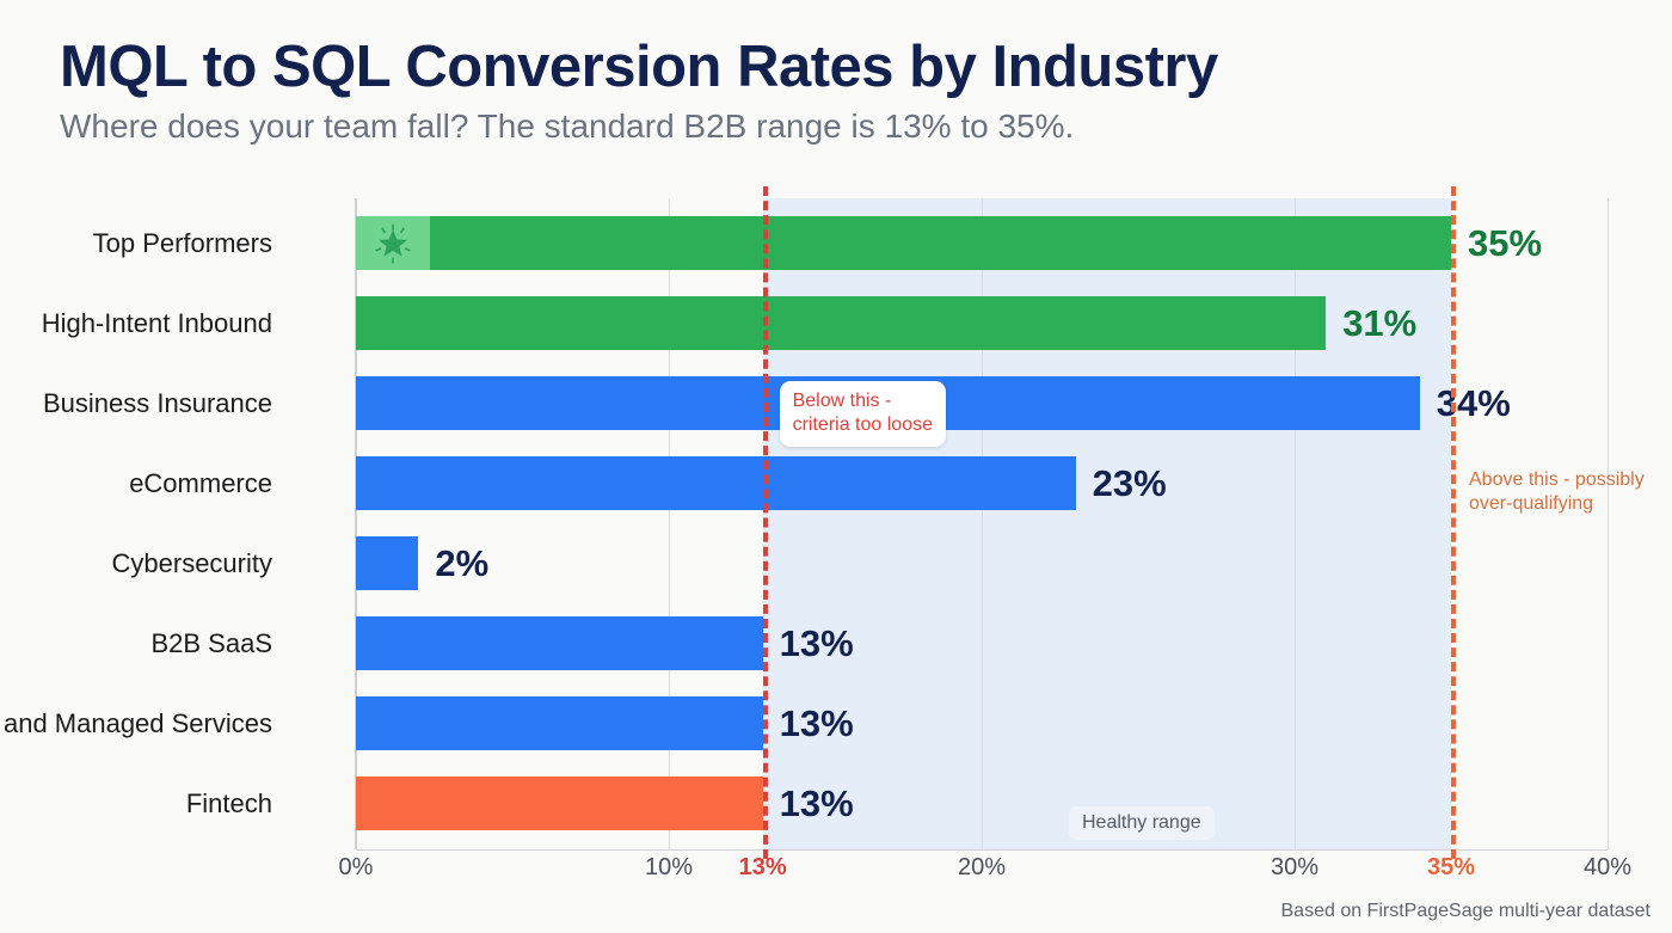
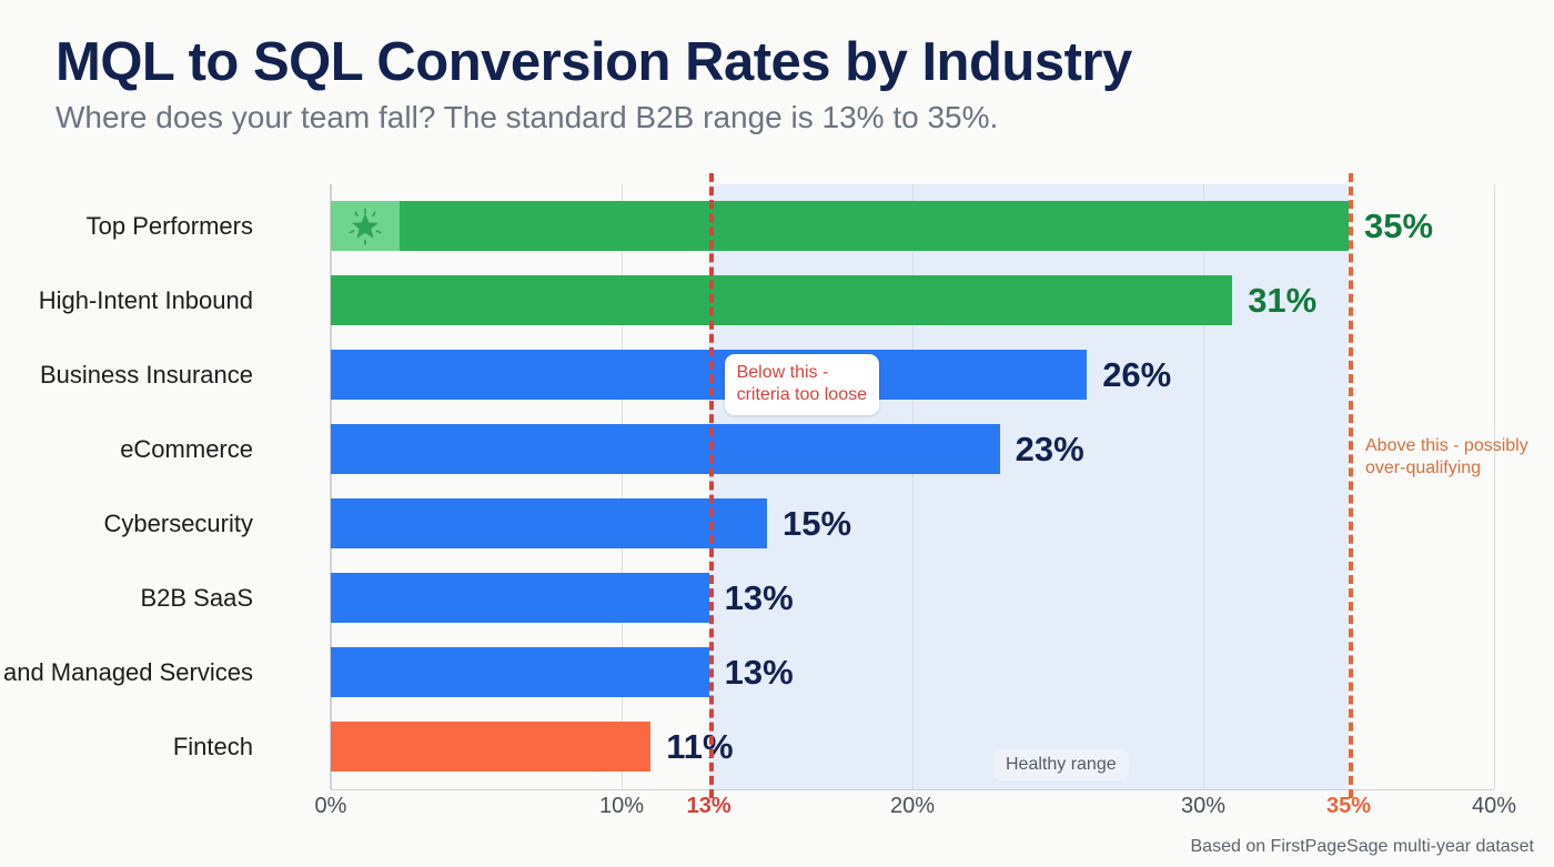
Business Insurance: 34% -> 26%
Cybersecurity: 2% -> 15%
Fintech: 13% -> 11%
